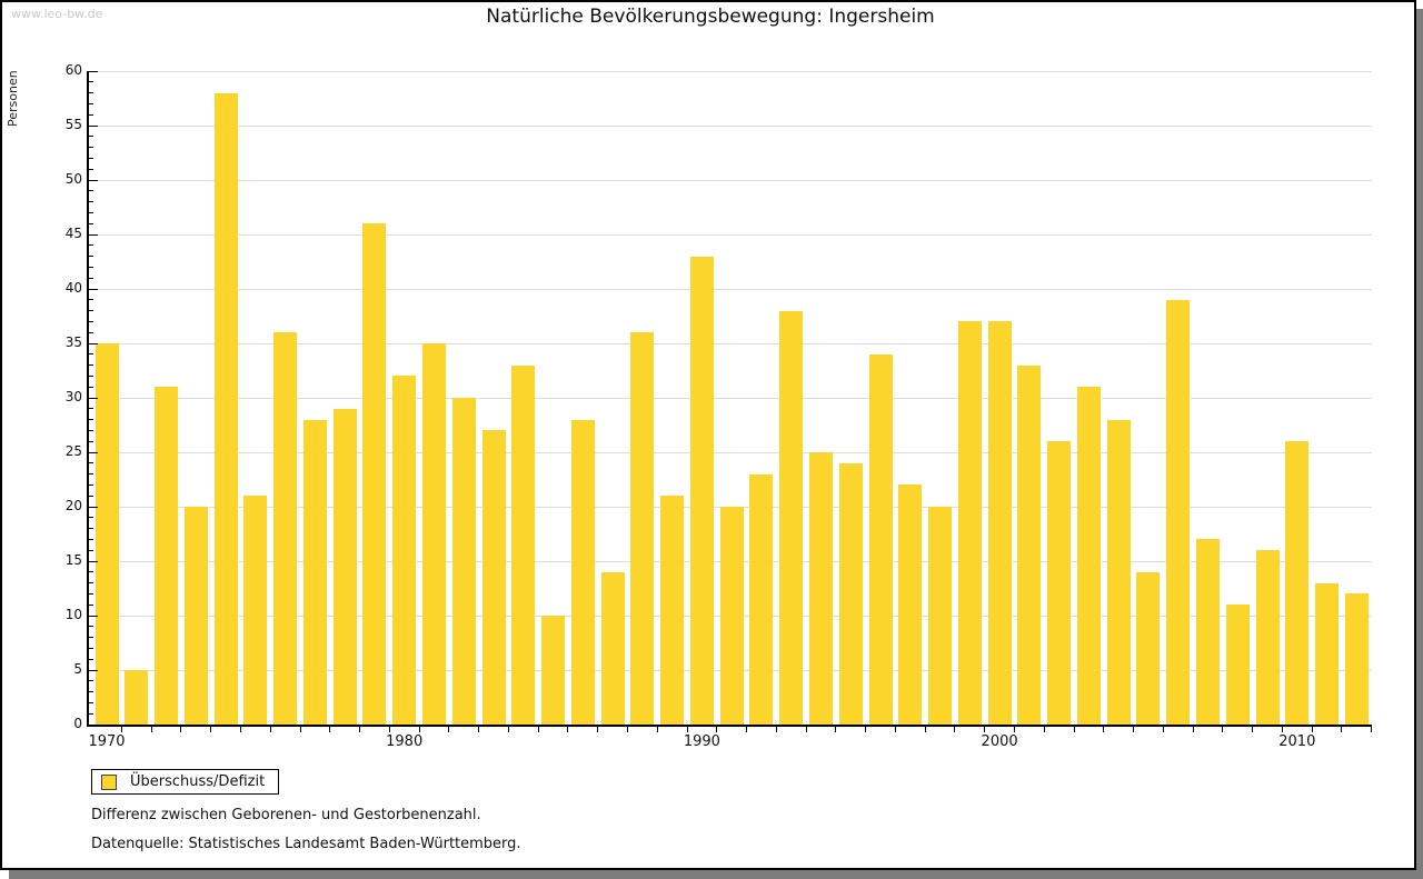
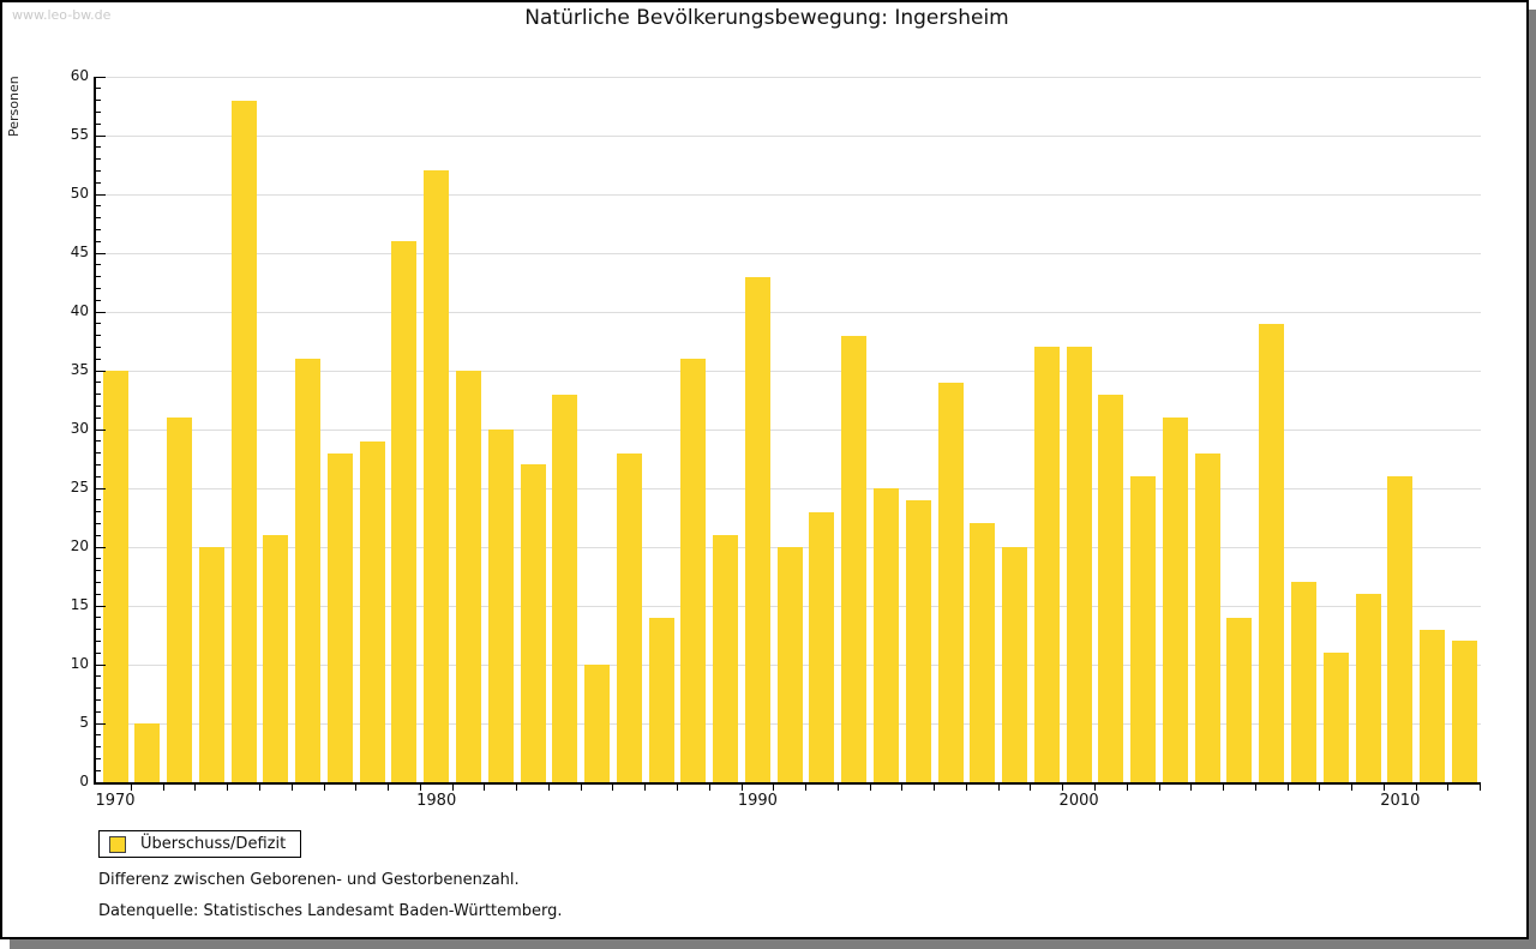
1980: 32 -> 52
